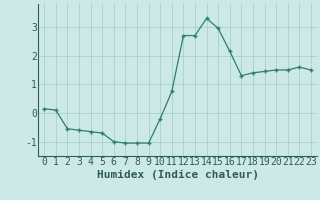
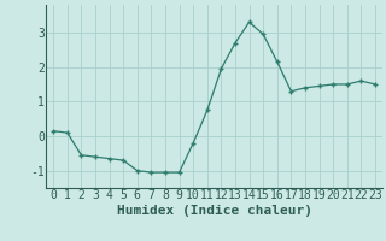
12: 2.70 -> 1.95
